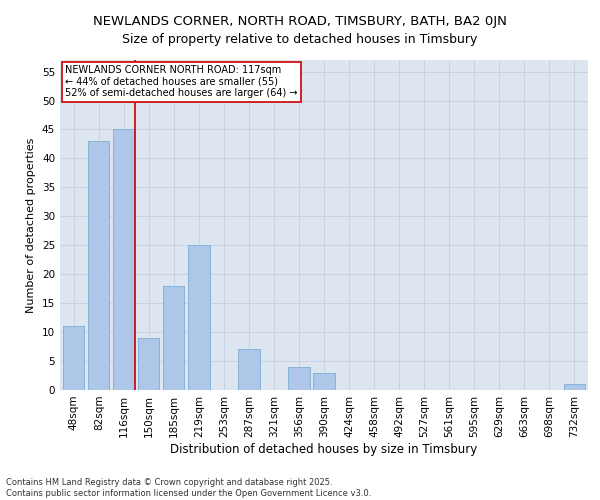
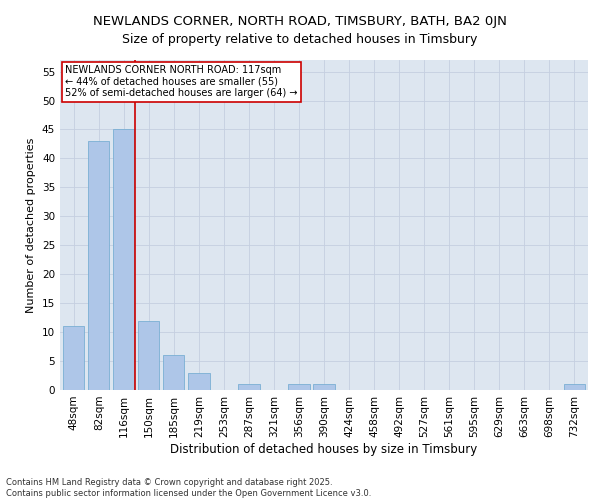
150sqm: 9 -> 12
185sqm: 18 -> 6
219sqm: 25 -> 3
287sqm: 7 -> 1
356sqm: 4 -> 1
390sqm: 3 -> 1
